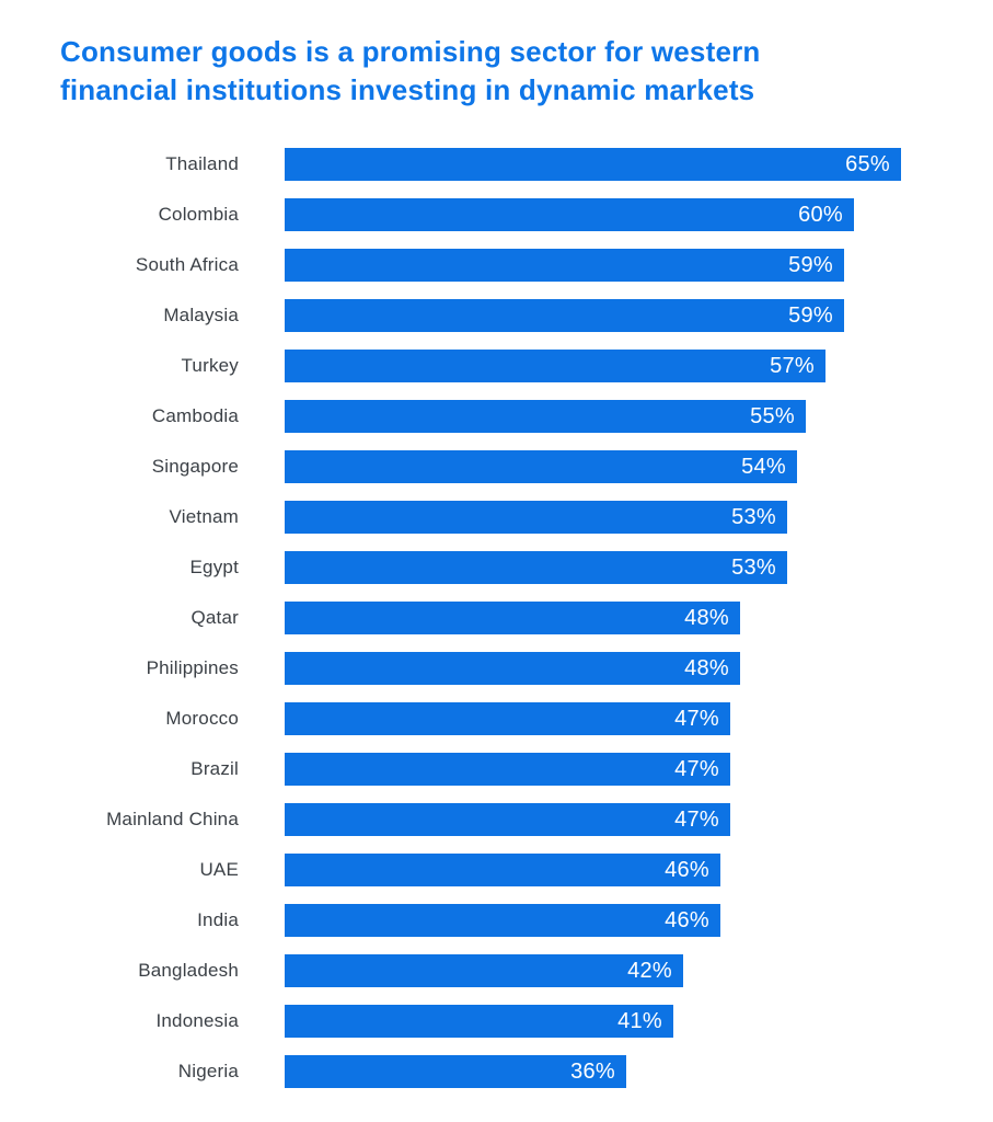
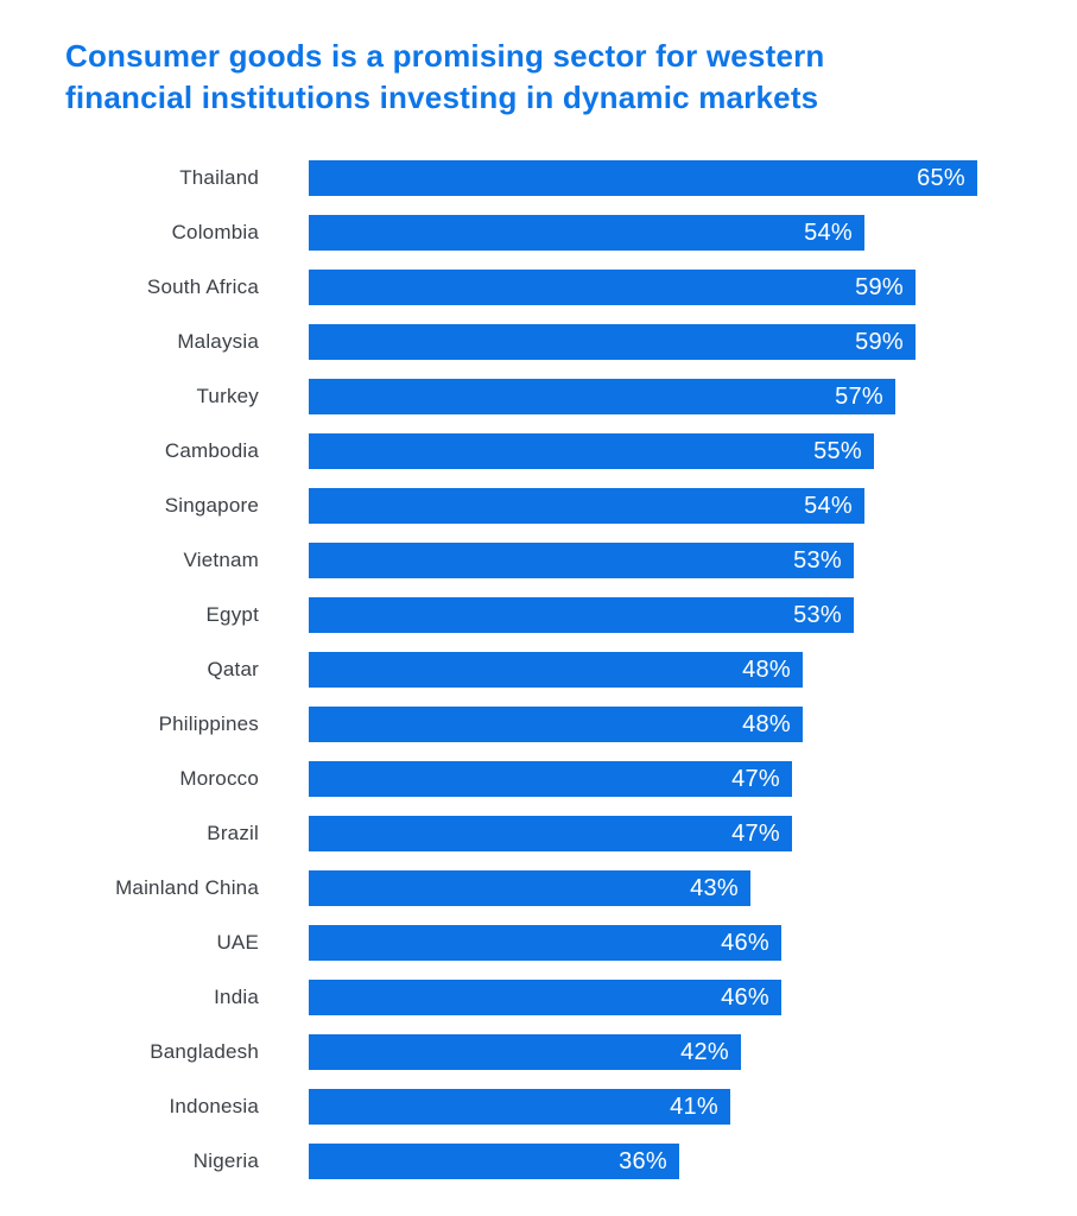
Colombia: 60% -> 54%
Mainland China: 47% -> 43%
